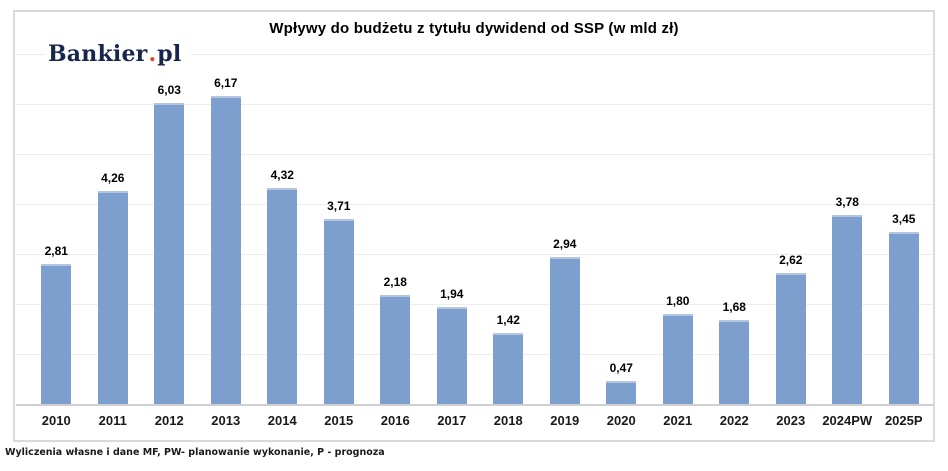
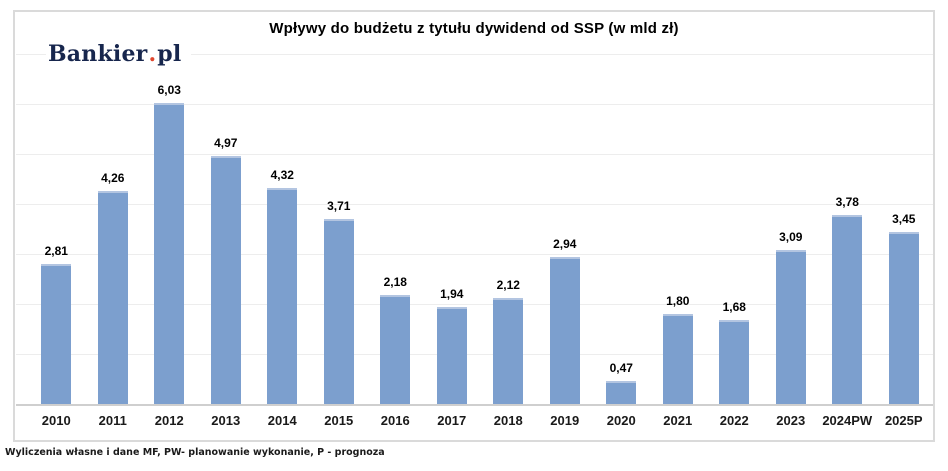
2013: 6,17 -> 4,97
2018: 1,42 -> 2,12
2023: 2,62 -> 3,09
